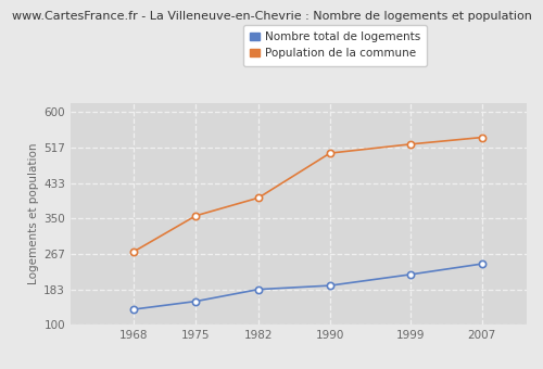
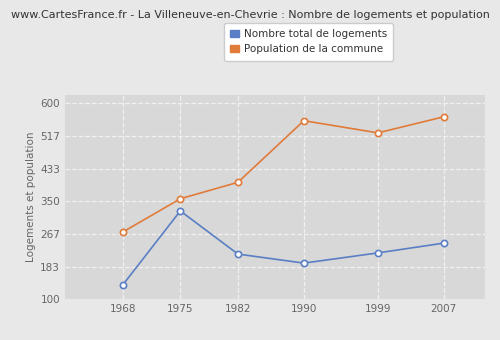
Nombre total de logements/1975: 155 -> 325
Nombre total de logements/1982: 183 -> 215
Population de la commune/1990: 503 -> 555
Population de la commune/2007: 540 -> 565
